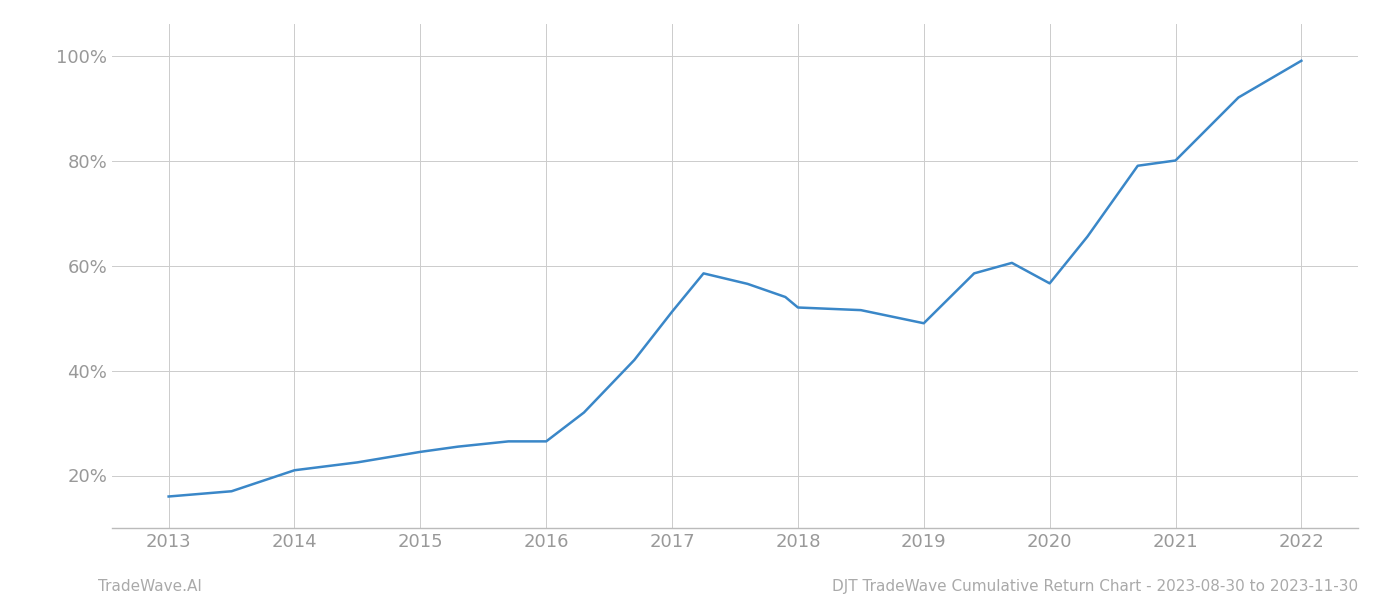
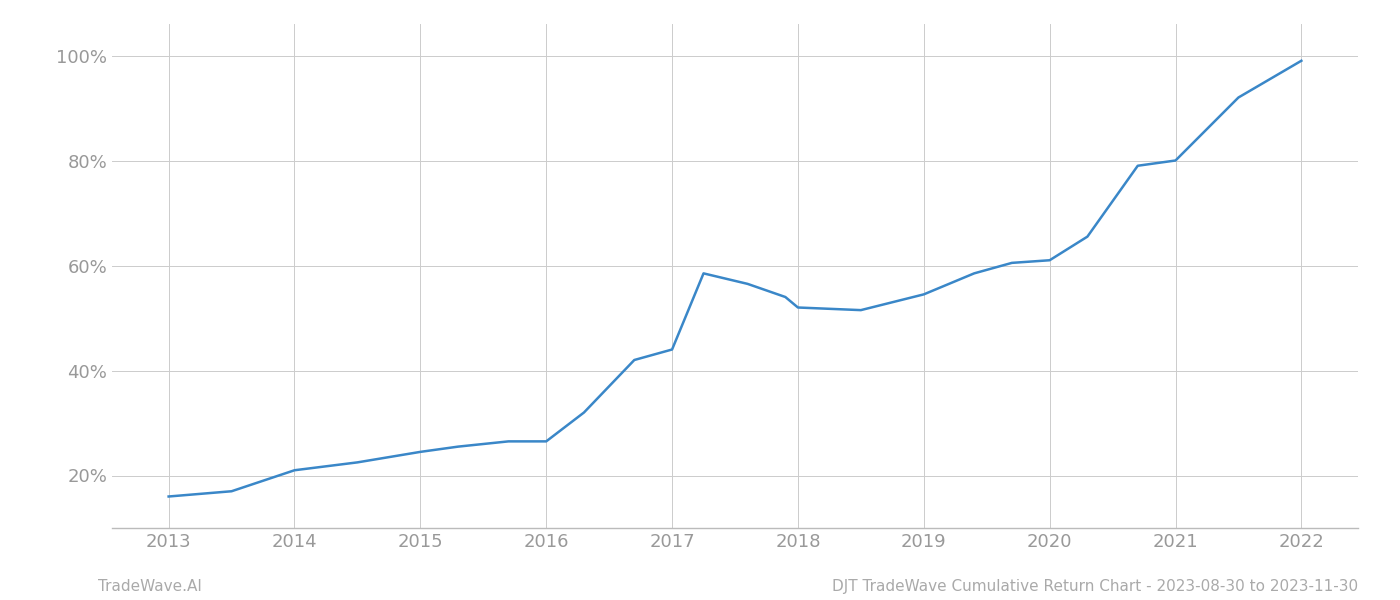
2017: 51.2% -> 44.0%
2019: 49.0% -> 54.5%
2020: 56.6% -> 61.0%
